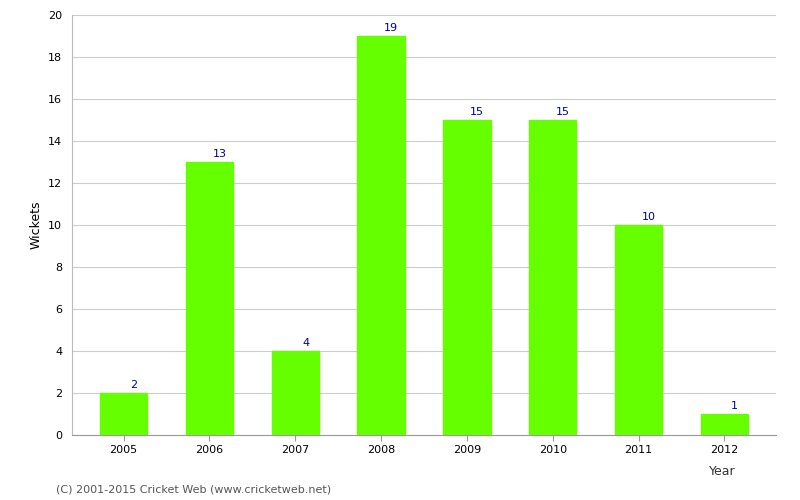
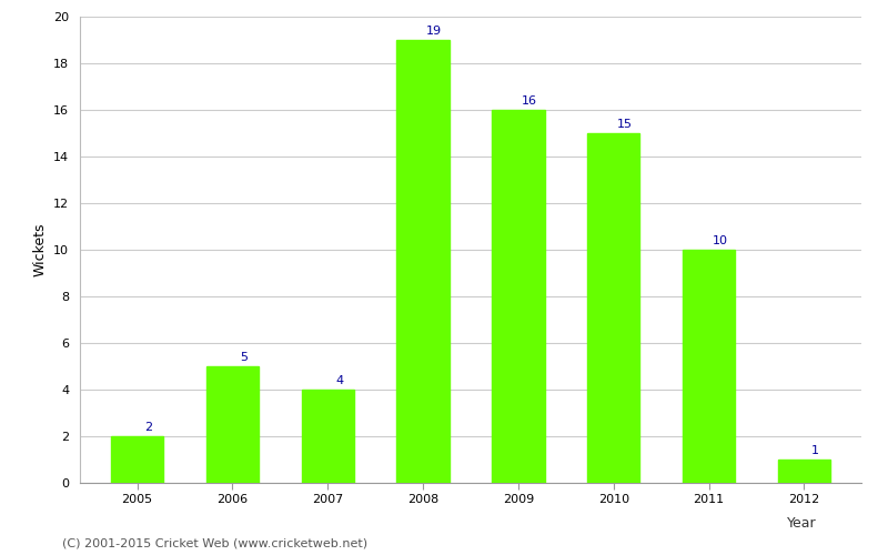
2006: 13 -> 5
2009: 15 -> 16
